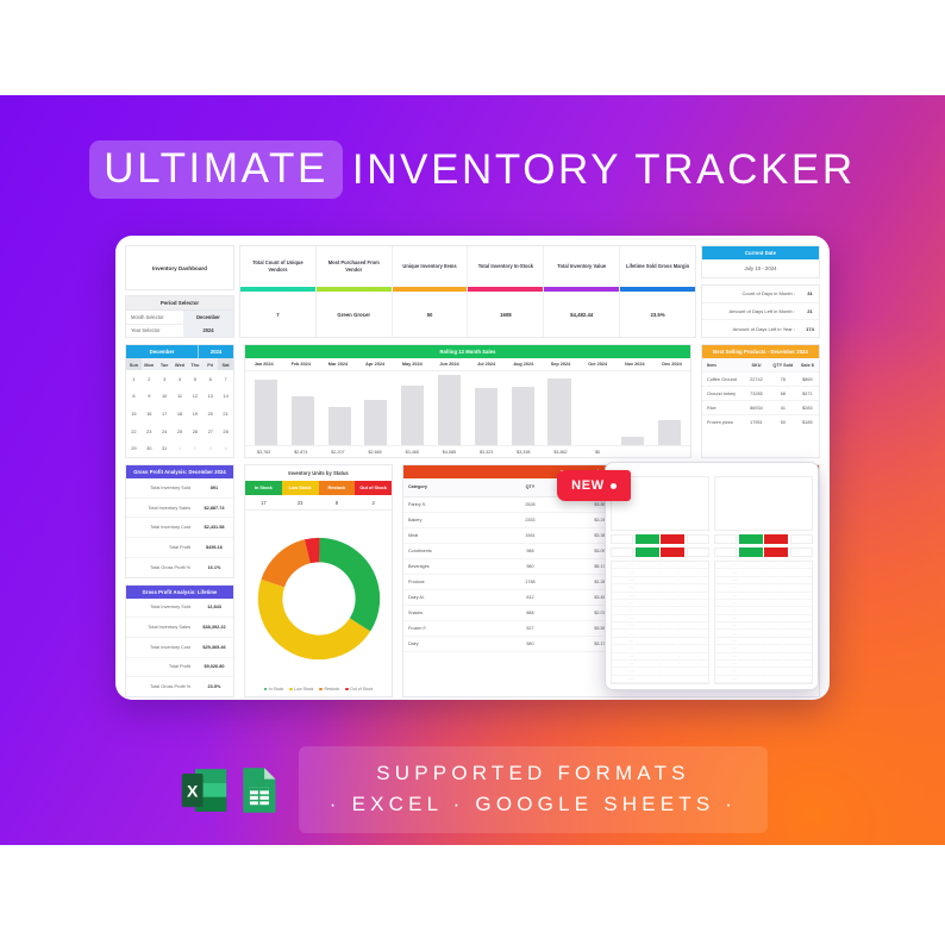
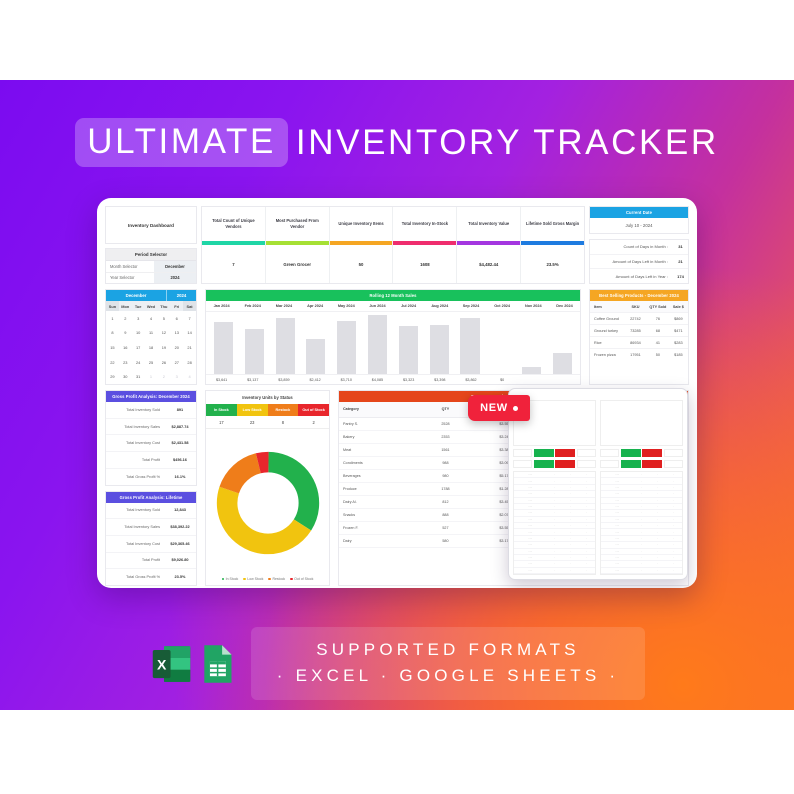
Rolling 12 Month Sales/Jan 2024: $3,783 -> $3,641
Rolling 12 Month Sales/Feb 2024: $2,874 -> $3,137
Rolling 12 Month Sales/Mar 2024: $2,207 -> $3,859
Rolling 12 Month Sales/Apr 2024: $2,665 -> $2,412
Rolling 12 Month Sales/May 2024: $3,485 -> $3,710
